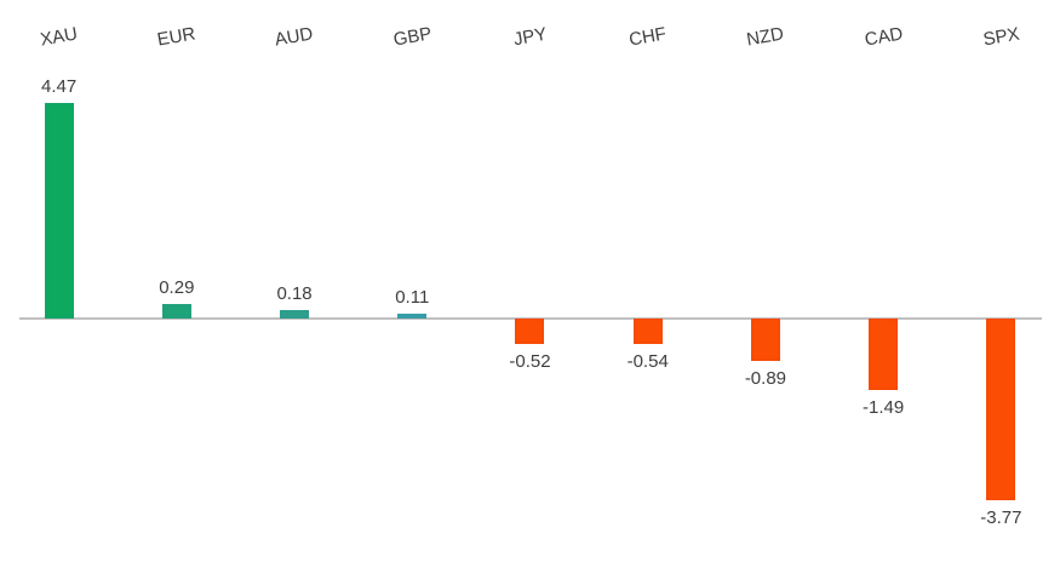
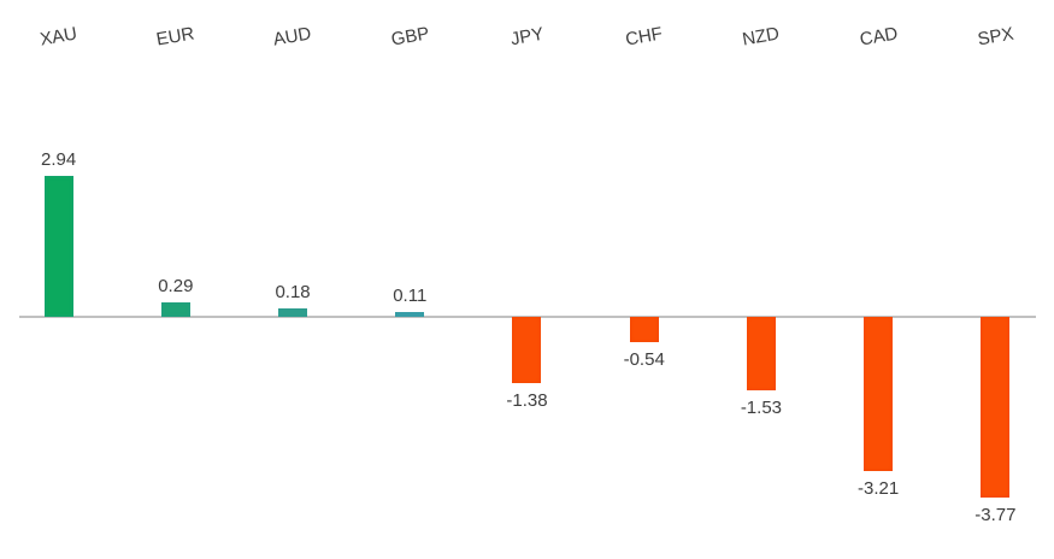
XAU: 4.47 -> 2.94
JPY: -0.52 -> -1.38
NZD: -0.89 -> -1.53
CAD: -1.49 -> -3.21
